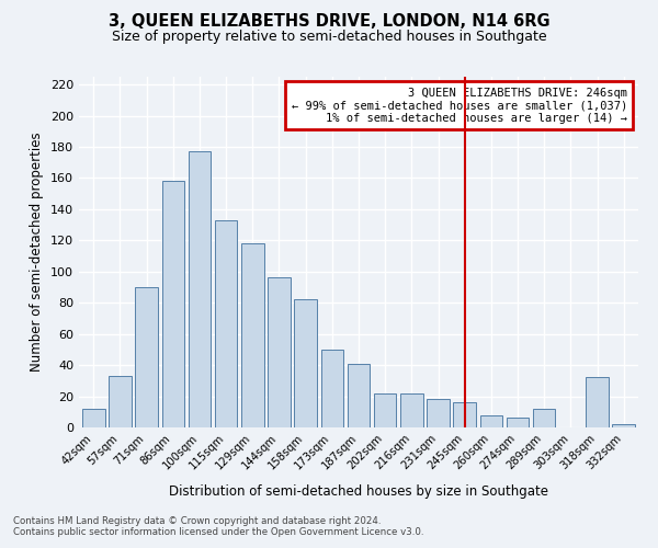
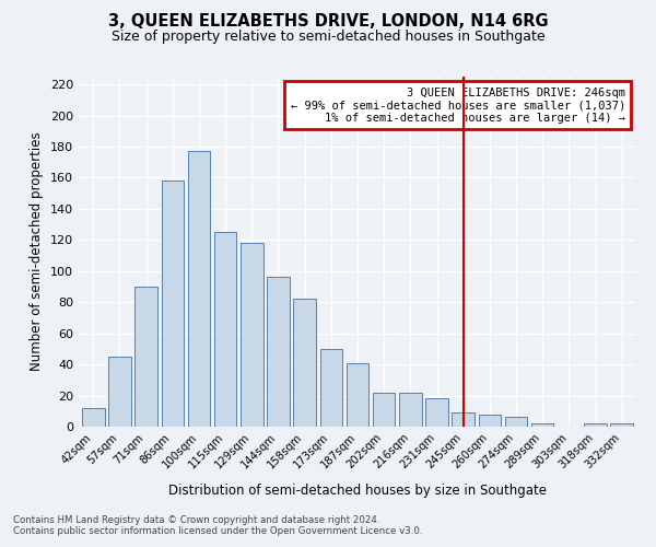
57sqm: 33 -> 45
115sqm: 133 -> 125
245sqm: 16 -> 9
289sqm: 12 -> 2
318sqm: 32 -> 2
